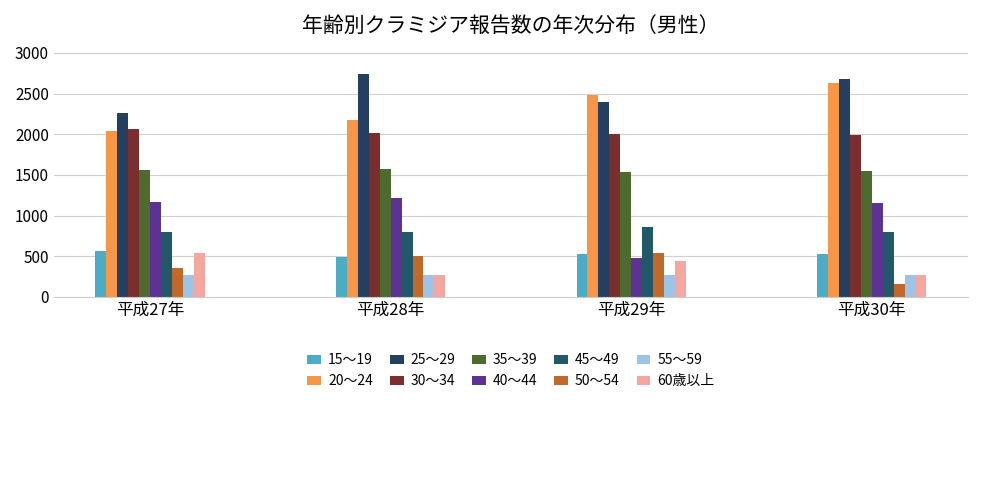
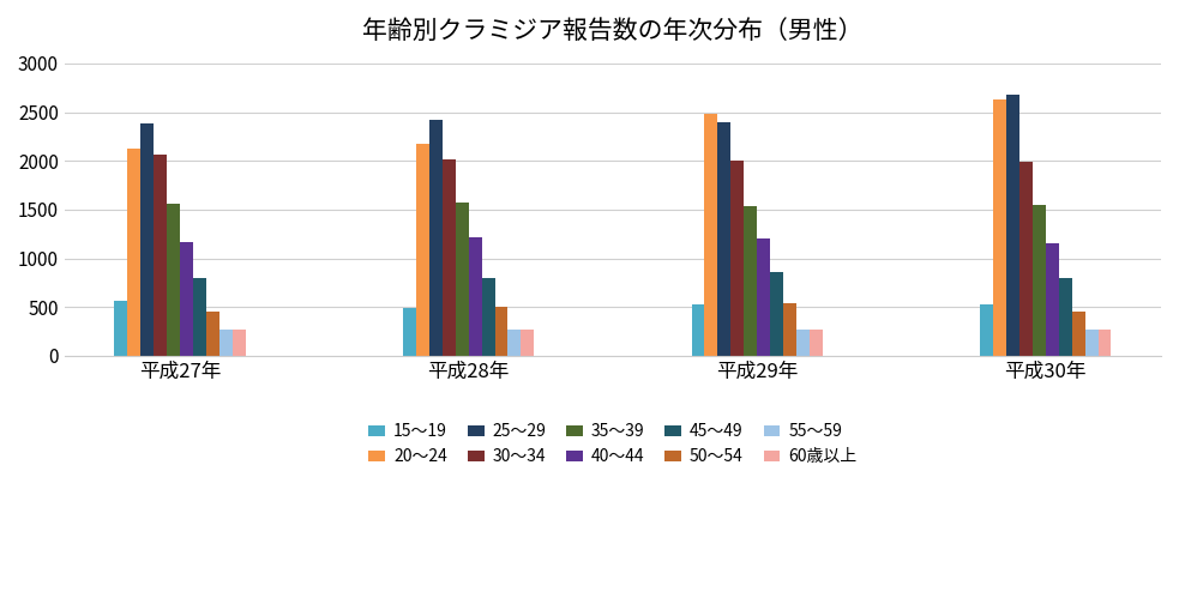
20～24/平成27年: 2040 -> 2130
25～29/平成27年: 2260 -> 2380
50～54/平成27年: 360 -> 450
60歳以上/平成27年: 540 -> 280
25～29/平成28年: 2740 -> 2420
40～44/平成29年: 480 -> 1210
60歳以上/平成29年: 440 -> 270
50～54/平成30年: 160 -> 450
